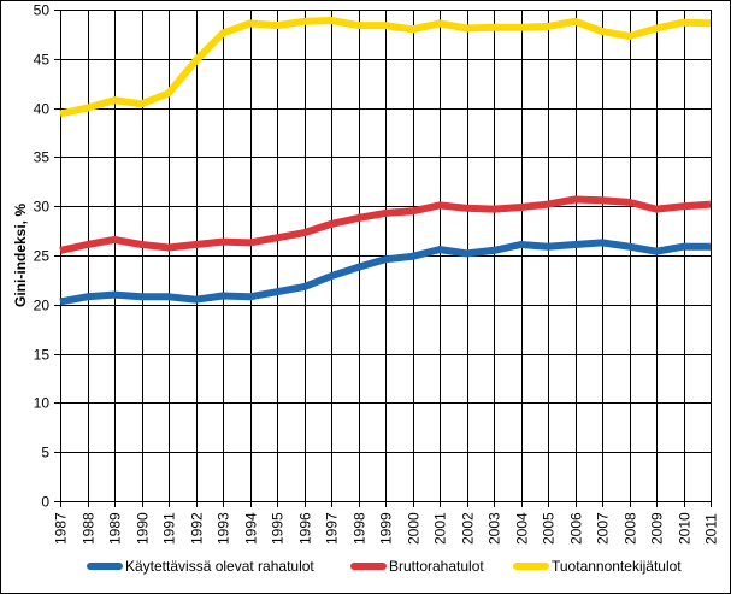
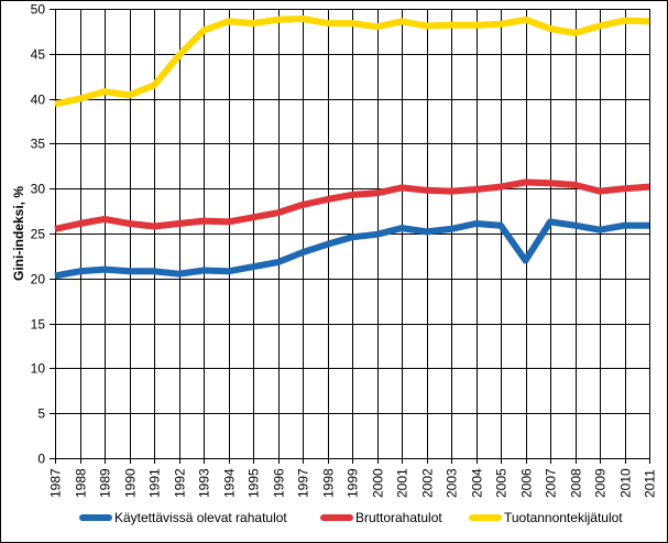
Käytettävissä olevat rahatulot/2006: 26 -> 22
